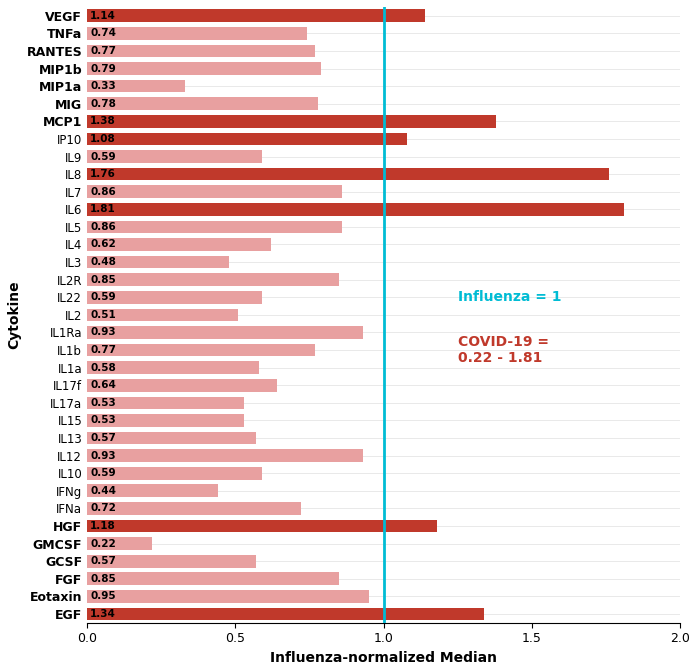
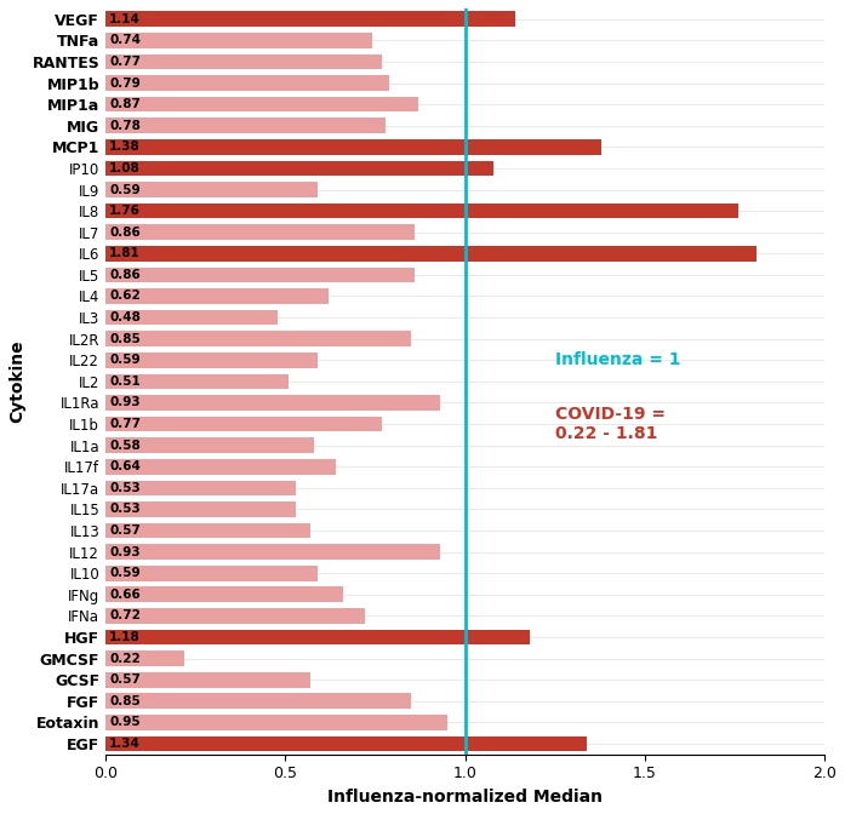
MIP1a: 0.33 -> 0.87
IFNg: 0.44 -> 0.66
